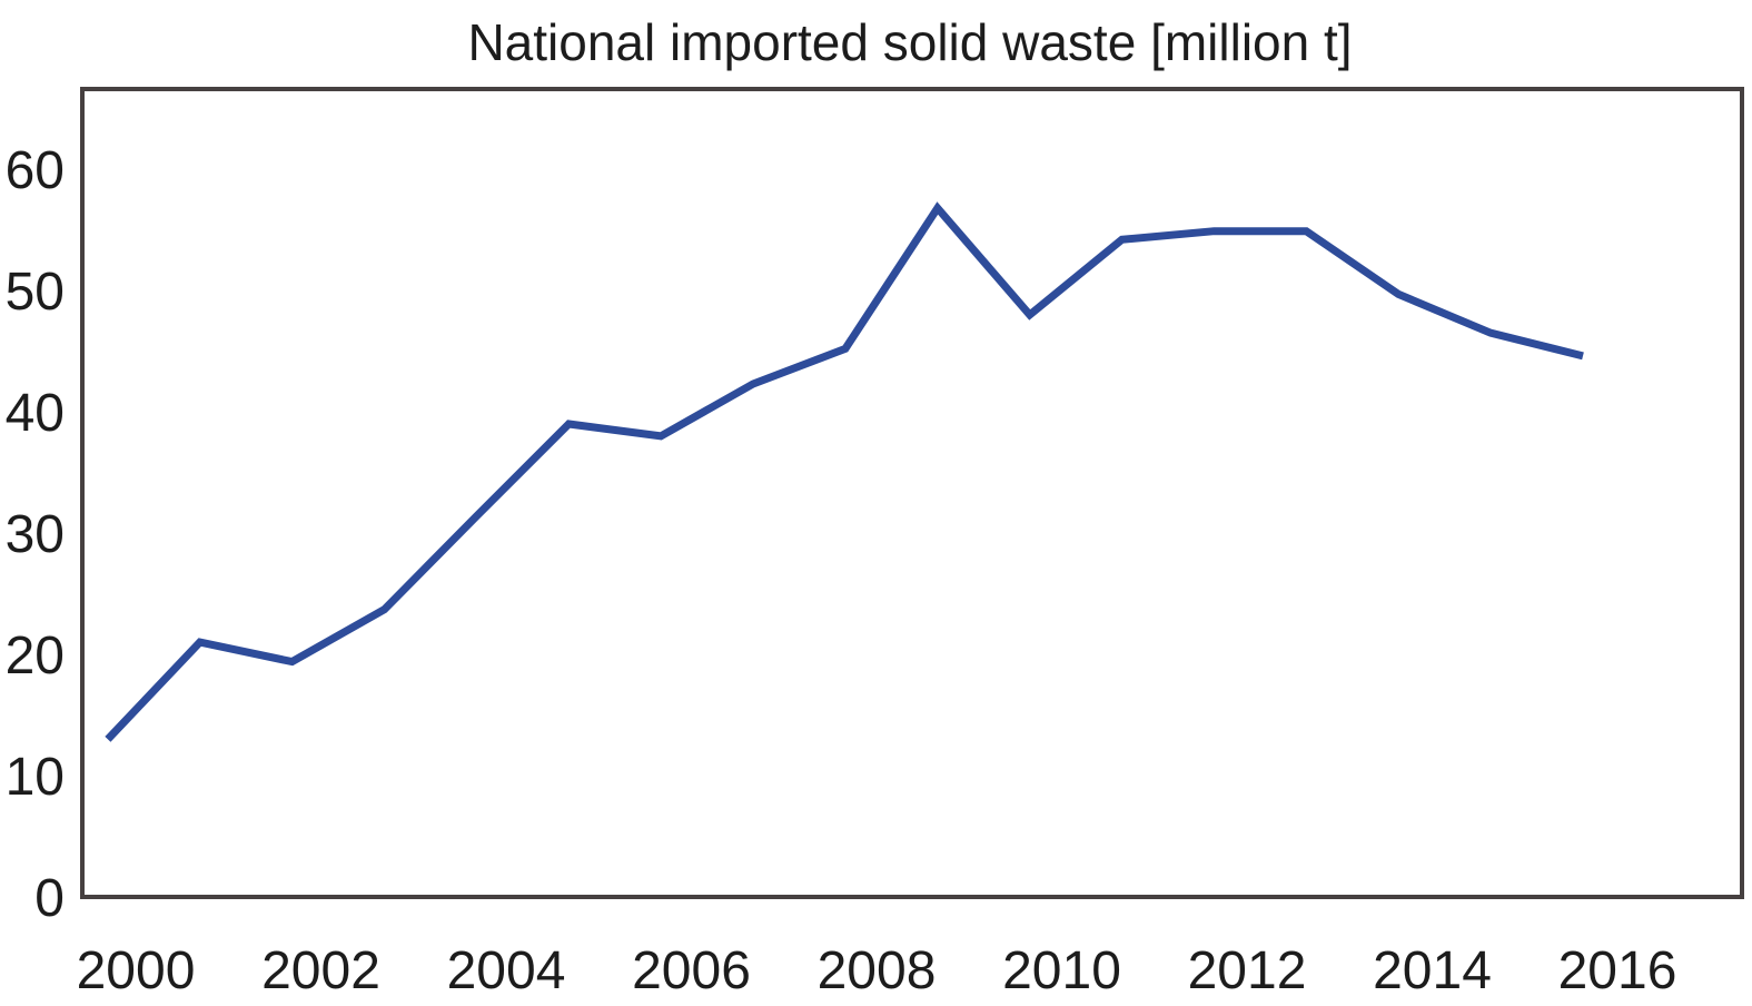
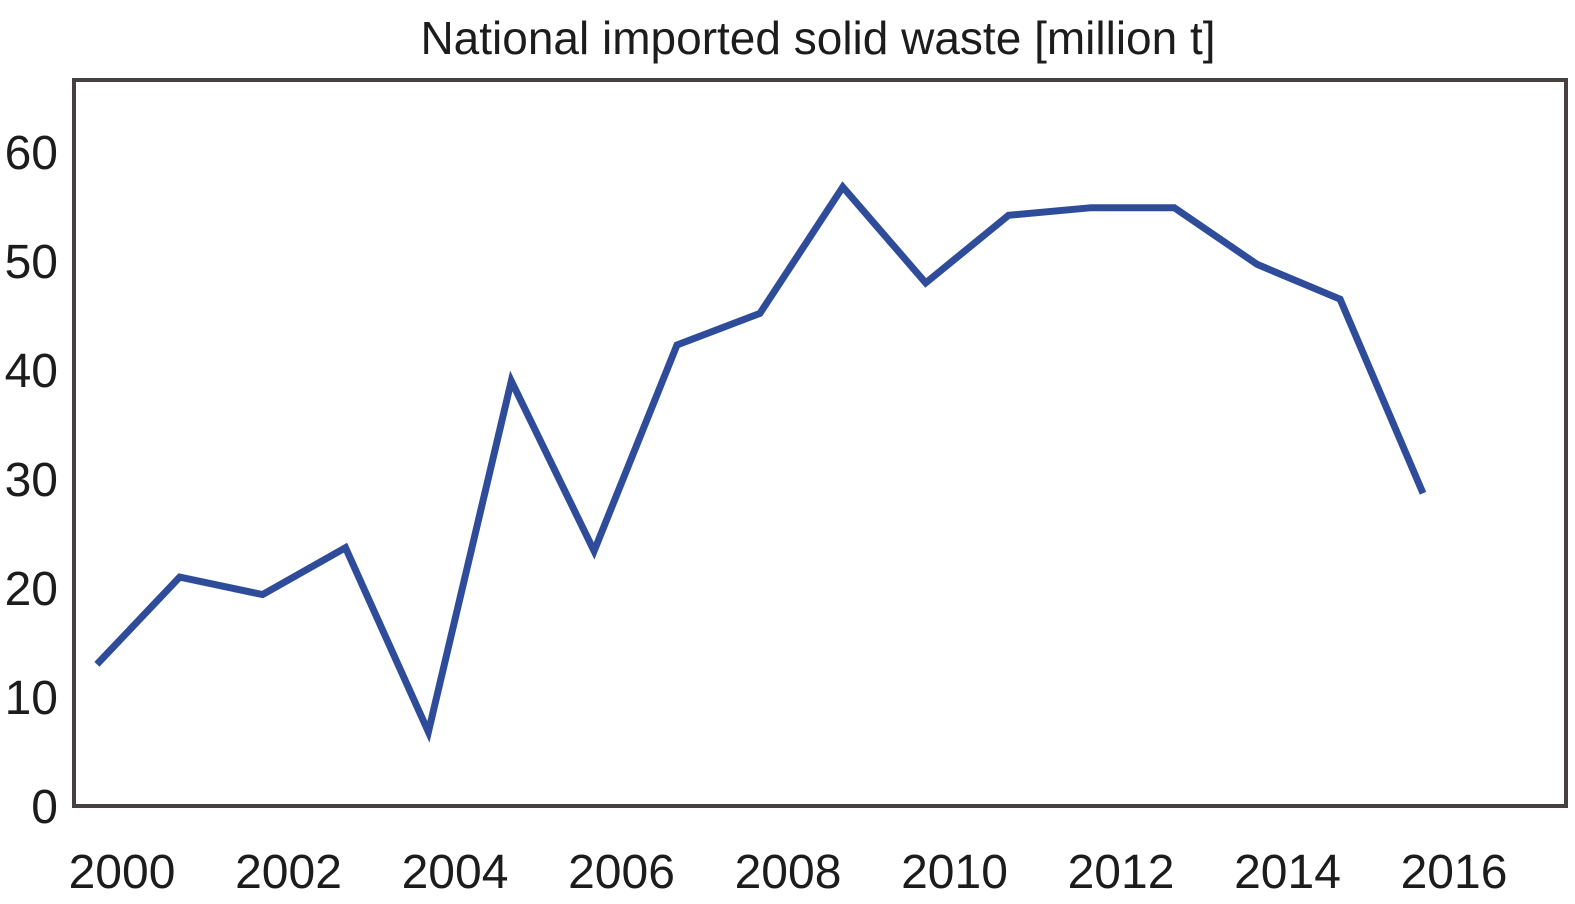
2004: 31.4 -> 6.8
2006: 38.0 -> 23.4
2016: 44.6 -> 28.7
